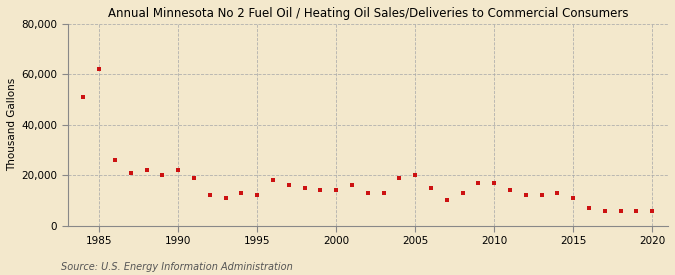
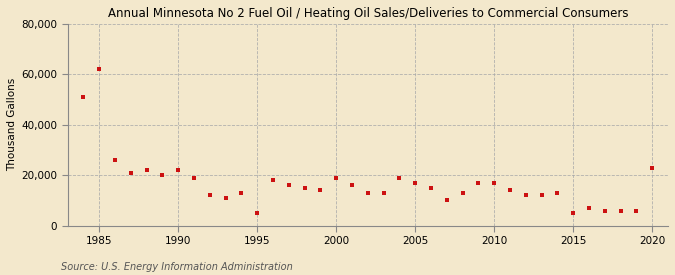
1995: 12,000 -> 5,000
2000: 14,000 -> 19,000
2005: 20,000 -> 17,000
2015: 11,000 -> 5,000
2020: 6,000 -> 23,000
